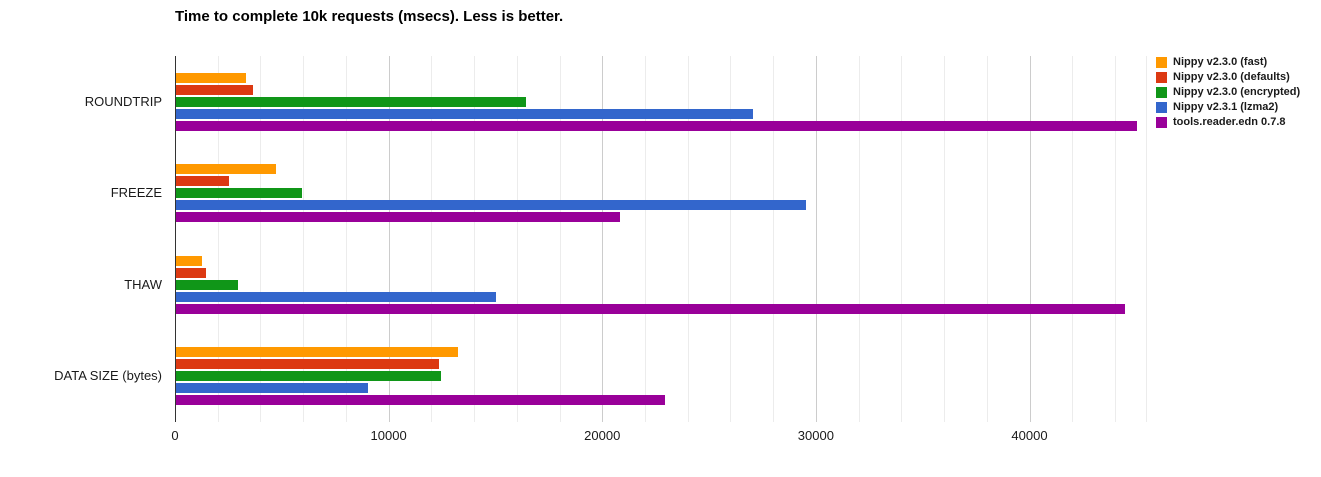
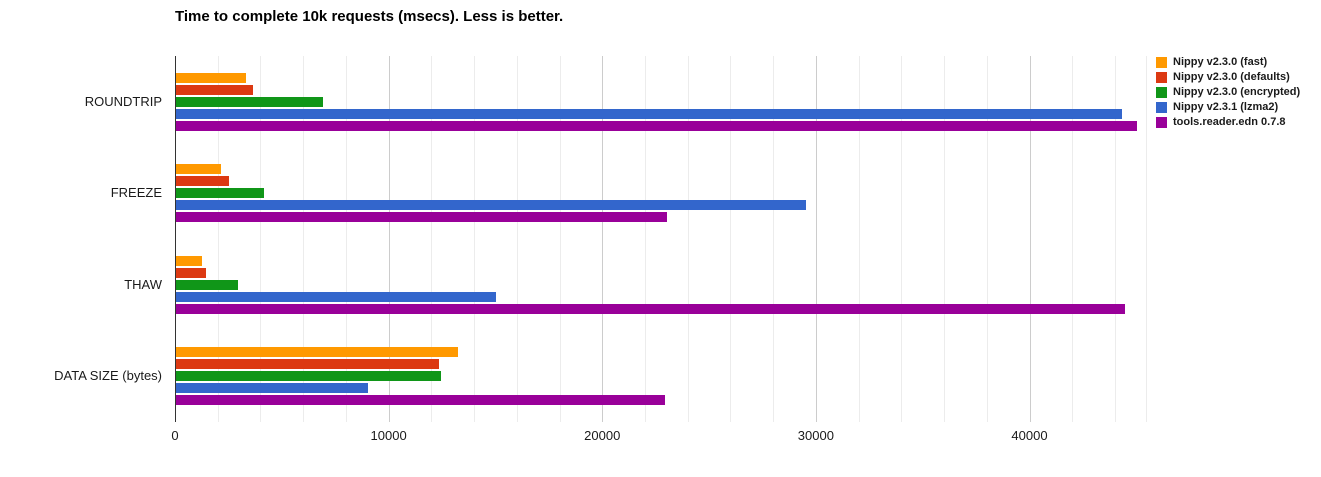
Nippy v2.3.0 (encrypted)/ROUNDTRIP: 16400 -> 6900
Nippy v2.3.1 (lzma2)/ROUNDTRIP: 27000 -> 44300
Nippy v2.3.0 (fast)/FREEZE: 4700 -> 2100
Nippy v2.3.0 (encrypted)/FREEZE: 5900 -> 4100
tools.reader.edn 0.7.8/FREEZE: 20800 -> 23000
